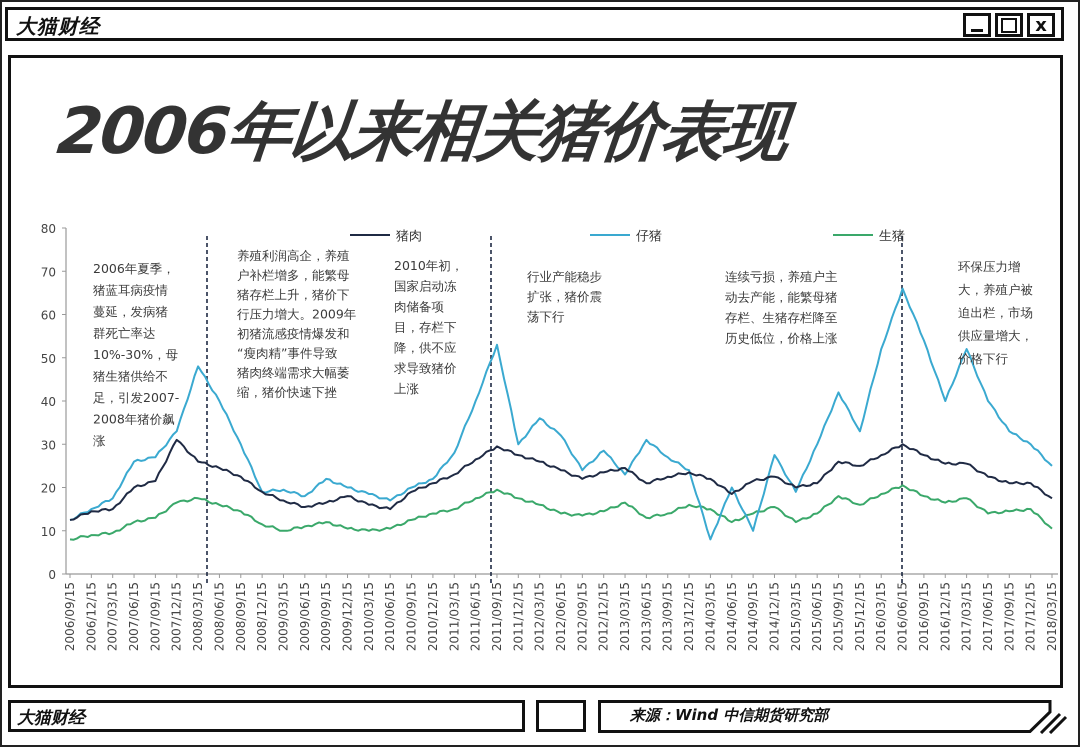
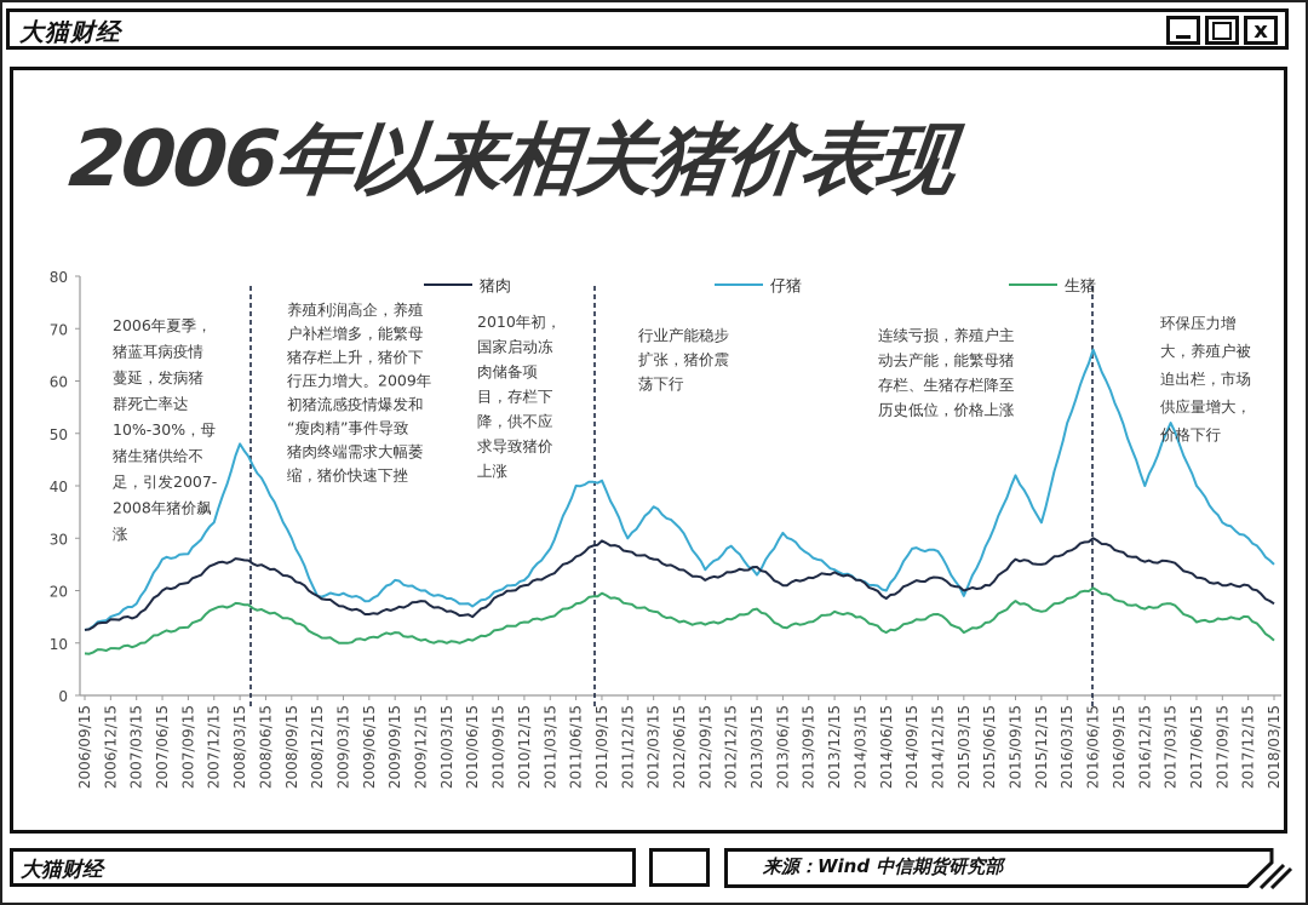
猪肉/2007/12/15: 31 -> 25
仔猪/2011/09/15: 53 -> 41
仔猪/2014/03/15: 8 -> 22
仔猪/2014/09/15: 10 -> 28
